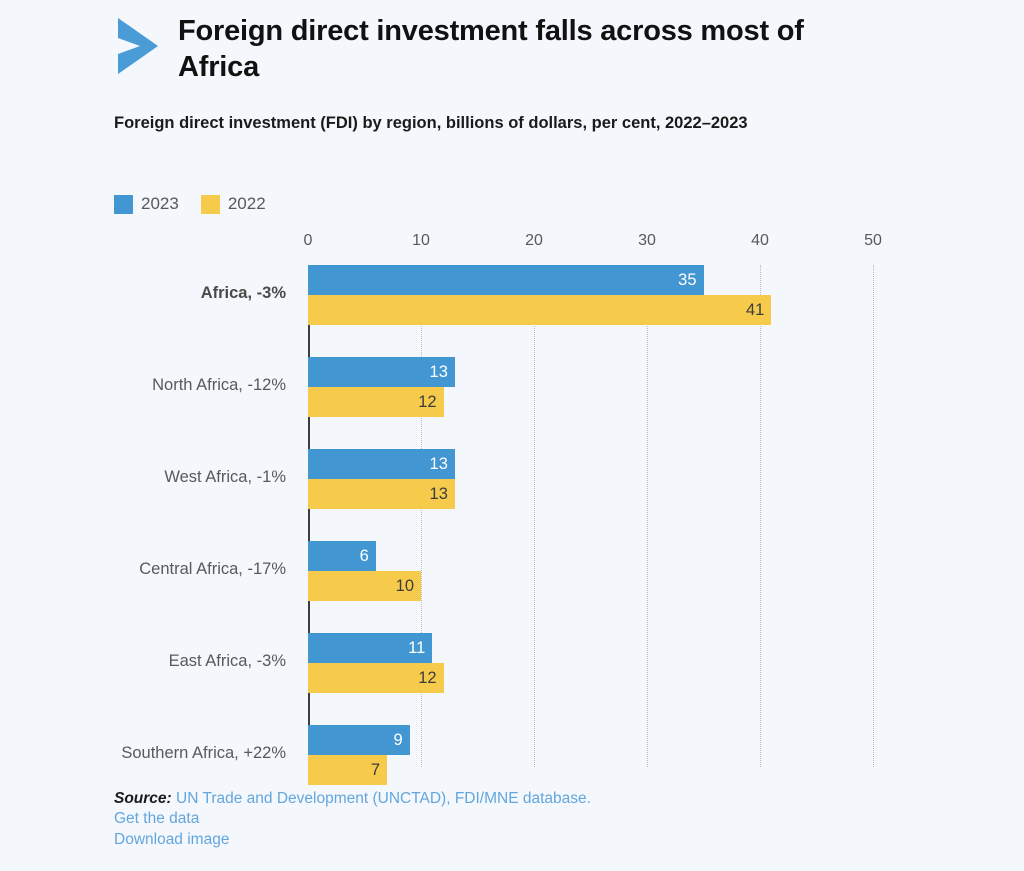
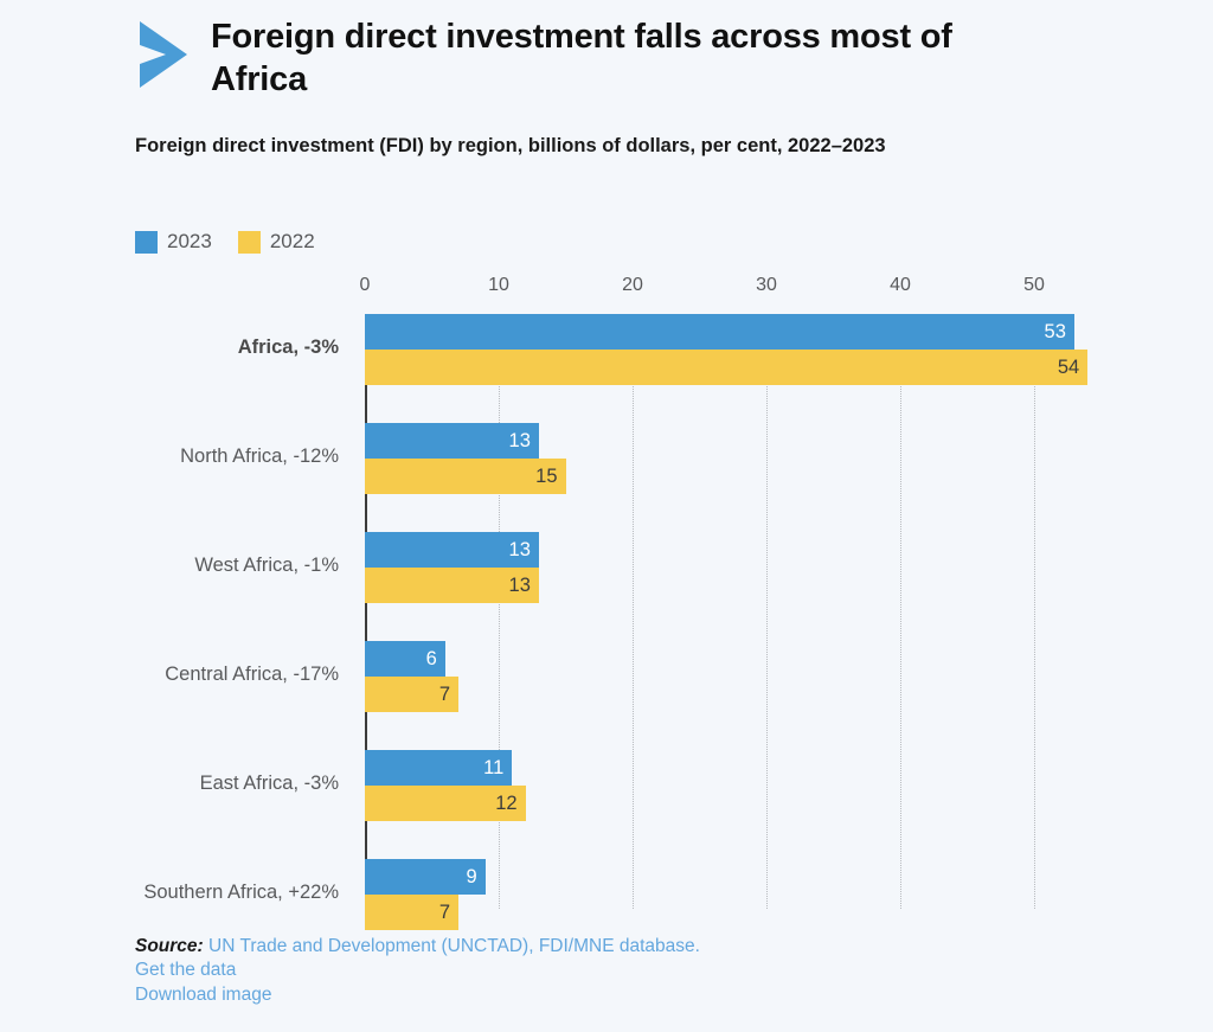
2023/Africa, -3%: 35 -> 53
2022/Africa, -3%: 41 -> 54
2022/North Africa, -12%: 12 -> 15
2022/Central Africa, -17%: 10 -> 7
